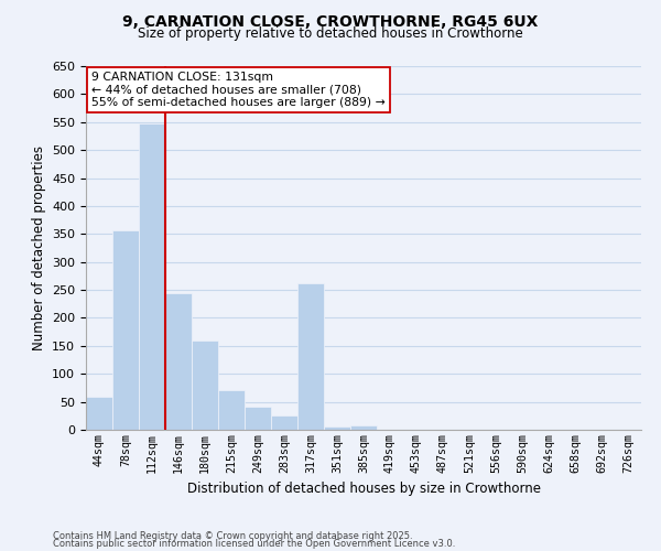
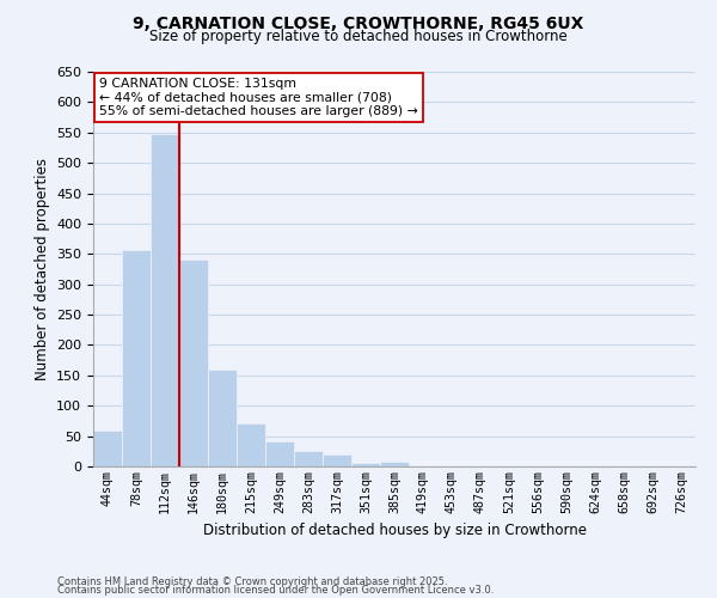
146sqm: 244 -> 340
317sqm: 262 -> 20
